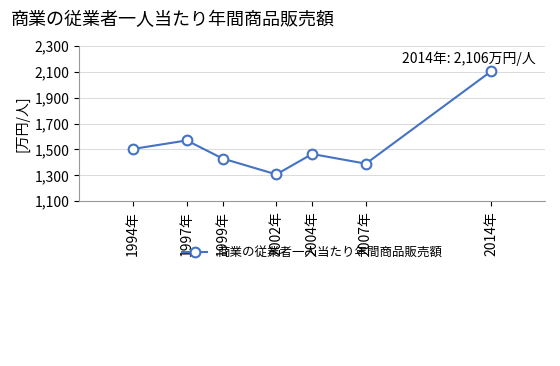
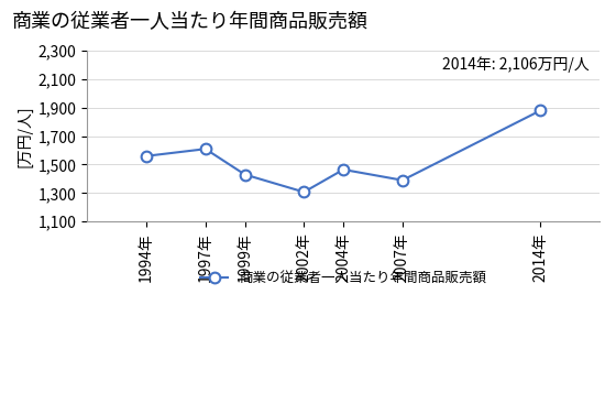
1994年: 1,500 -> 1,560
1997年: 1,570 -> 1,610
2014年: 2,110 -> 1,880
